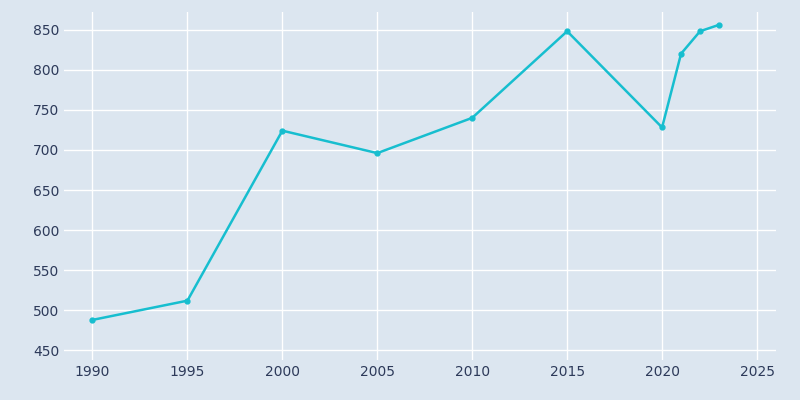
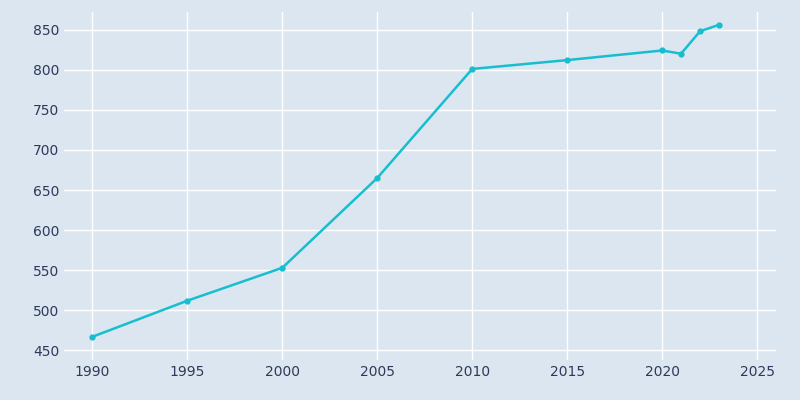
1990: 488 -> 467
2000: 724 -> 553
2005: 696 -> 665
2010: 740 -> 801
2015: 848 -> 812
2020: 728 -> 824
